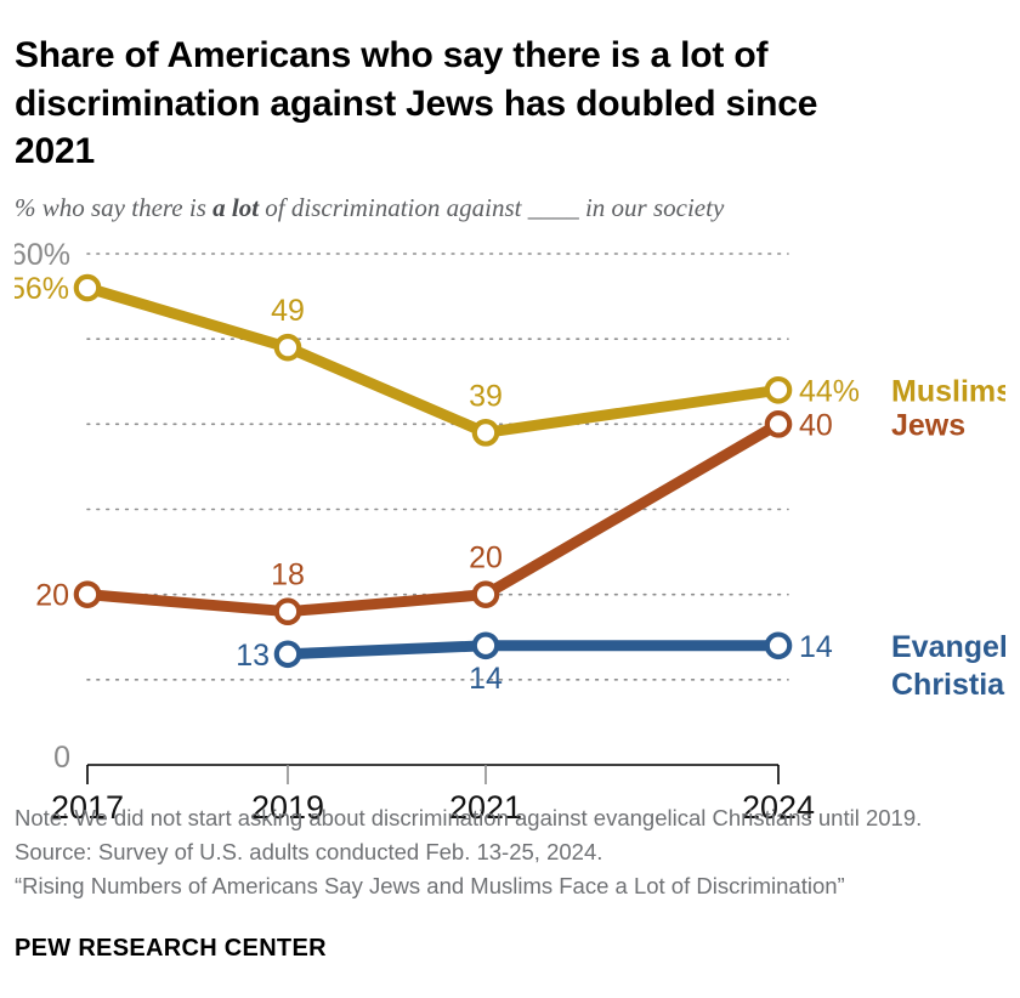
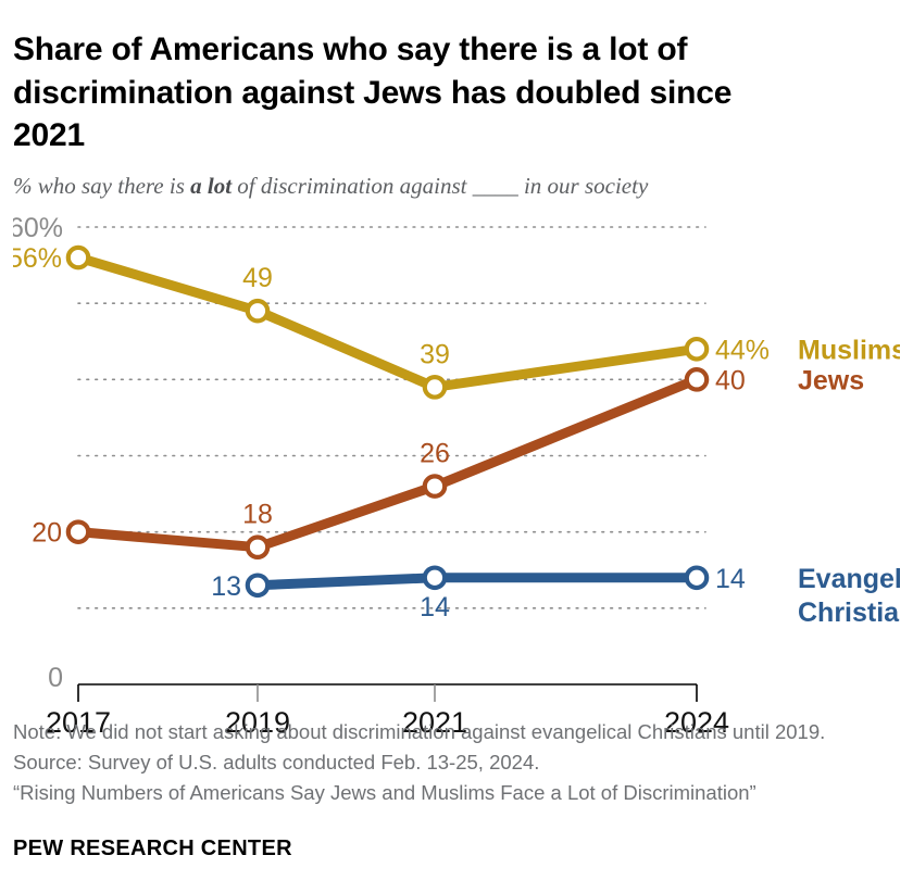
Jews/2021: 20 -> 26
